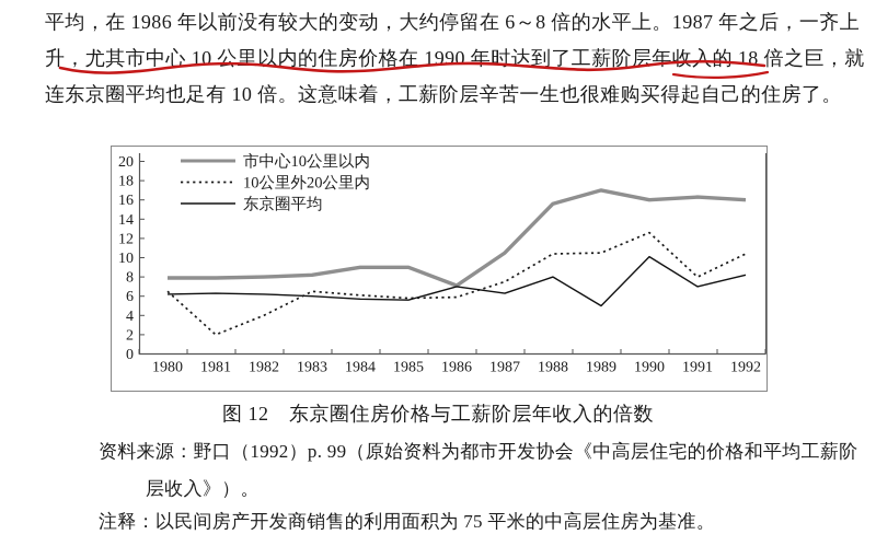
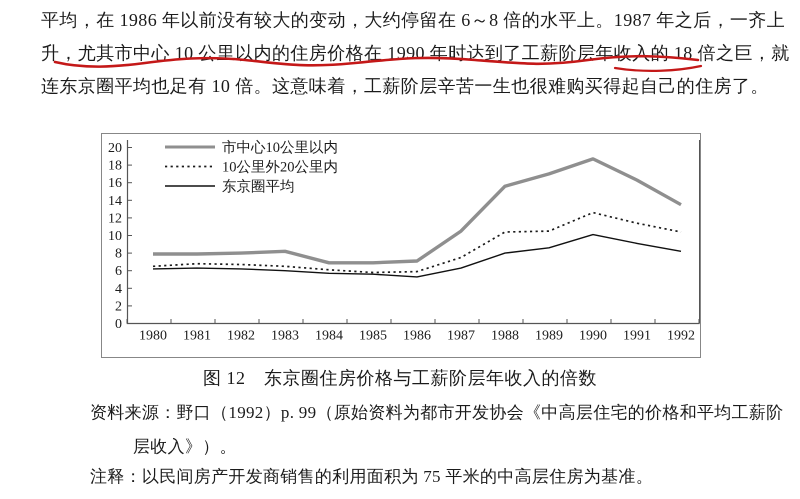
10公里外20公里内/1981: 2 -> 7
10公里外20公里内/1982: 4 -> 7
市中心10公里以内/1984: 9 -> 7
市中心10公里以内/1985: 9 -> 7
东京圈平均/1986: 7 -> 5
东京圈平均/1989: 5 -> 9
市中心10公里以内/1990: 16 -> 19
10公里外20公里内/1991: 8 -> 11
东京圈平均/1991: 7 -> 9
市中心10公里以内/1992: 16 -> 14
